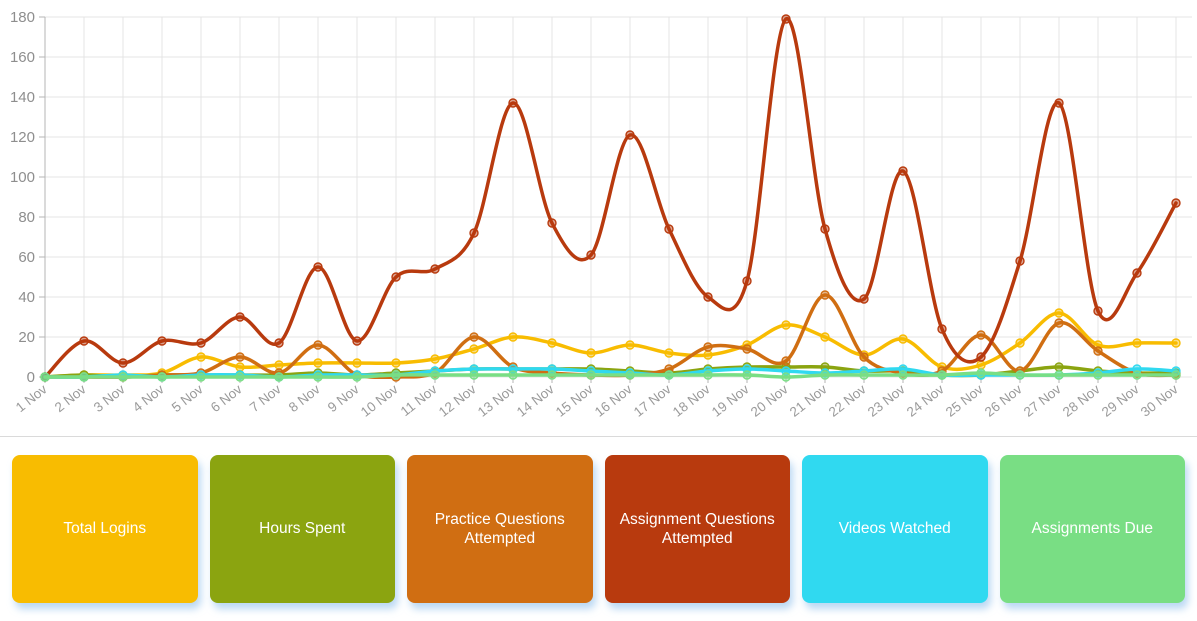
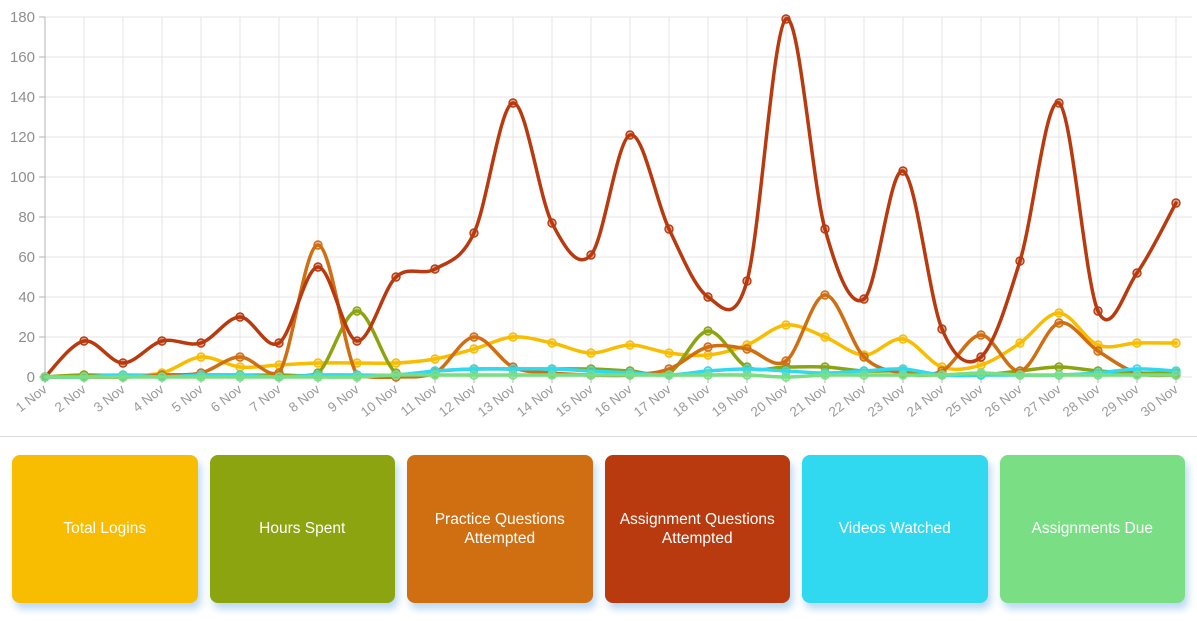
Practice Questions Attempted/8 Nov: 16 -> 66
Hours Spent/9 Nov: 1 -> 33
Hours Spent/18 Nov: 4 -> 23
